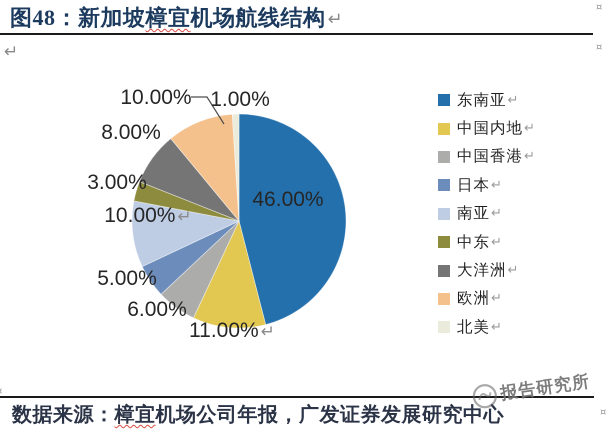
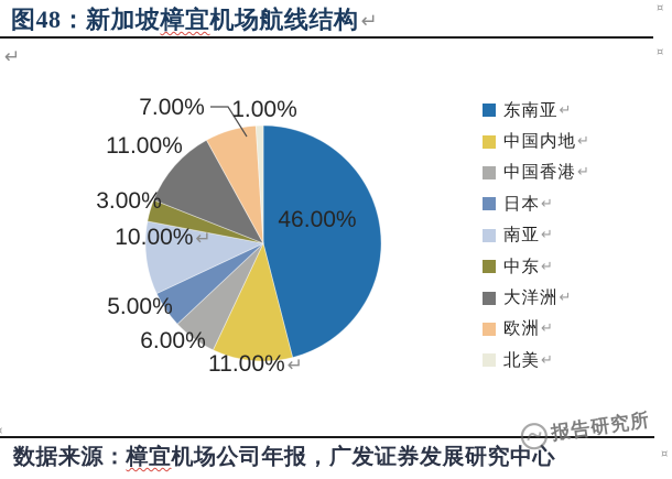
大洋洲: 8.00% -> 11.00%
欧洲: 10.00% -> 7.00%
